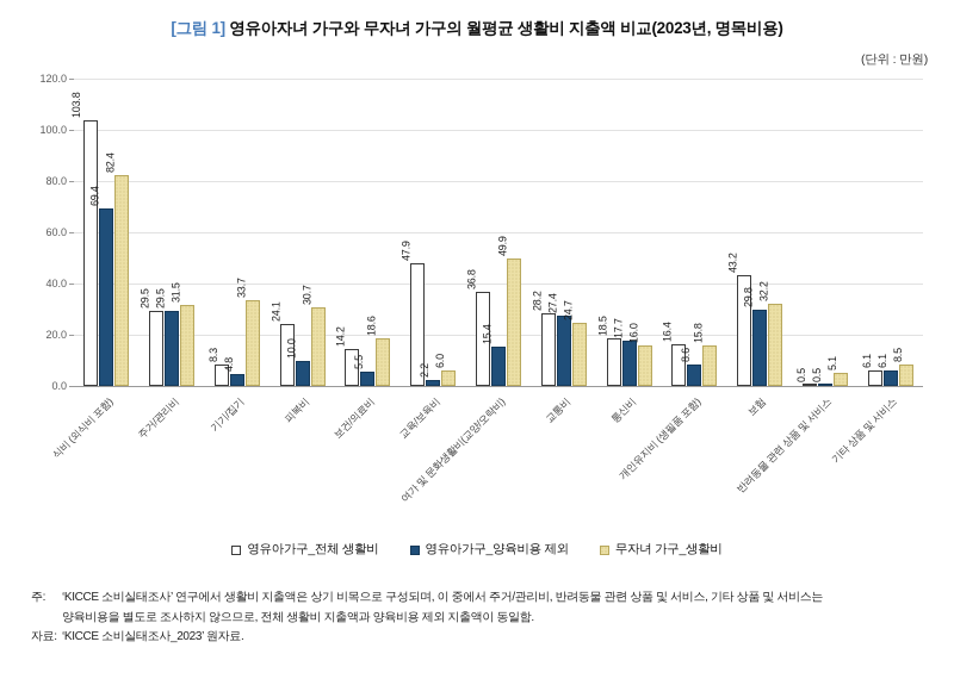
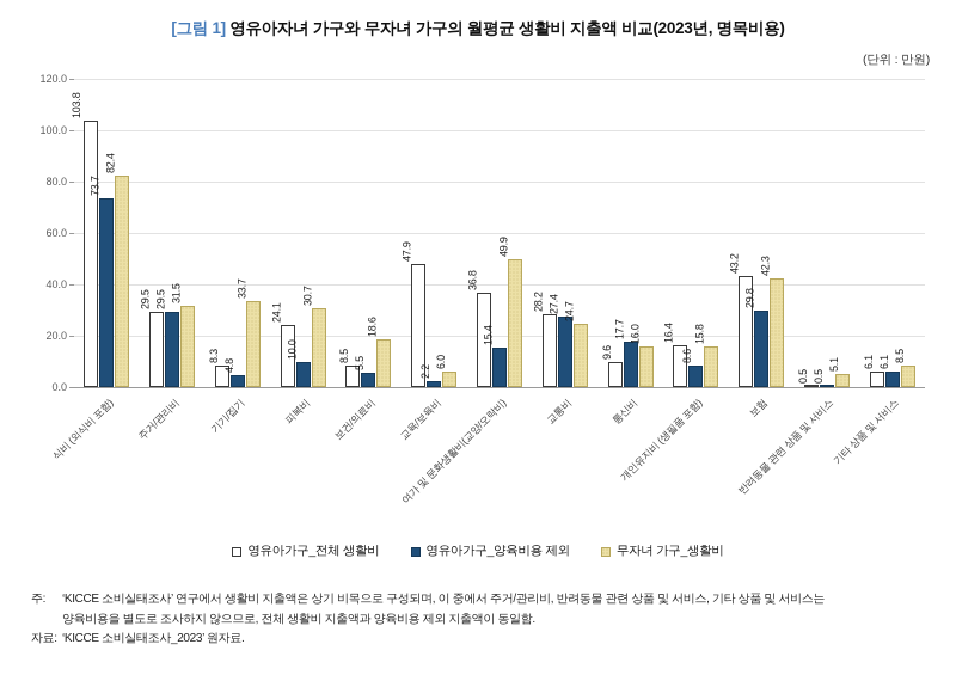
영유아가구_양육비용 제외/식비 (외식비 포함): 69.4 -> 73.7
영유아가구_전체 생활비/보건/의료비: 14.2 -> 8.5
영유아가구_전체 생활비/통신비: 18.5 -> 9.6
무자녀 가구_생활비/보험: 32.2 -> 42.3
